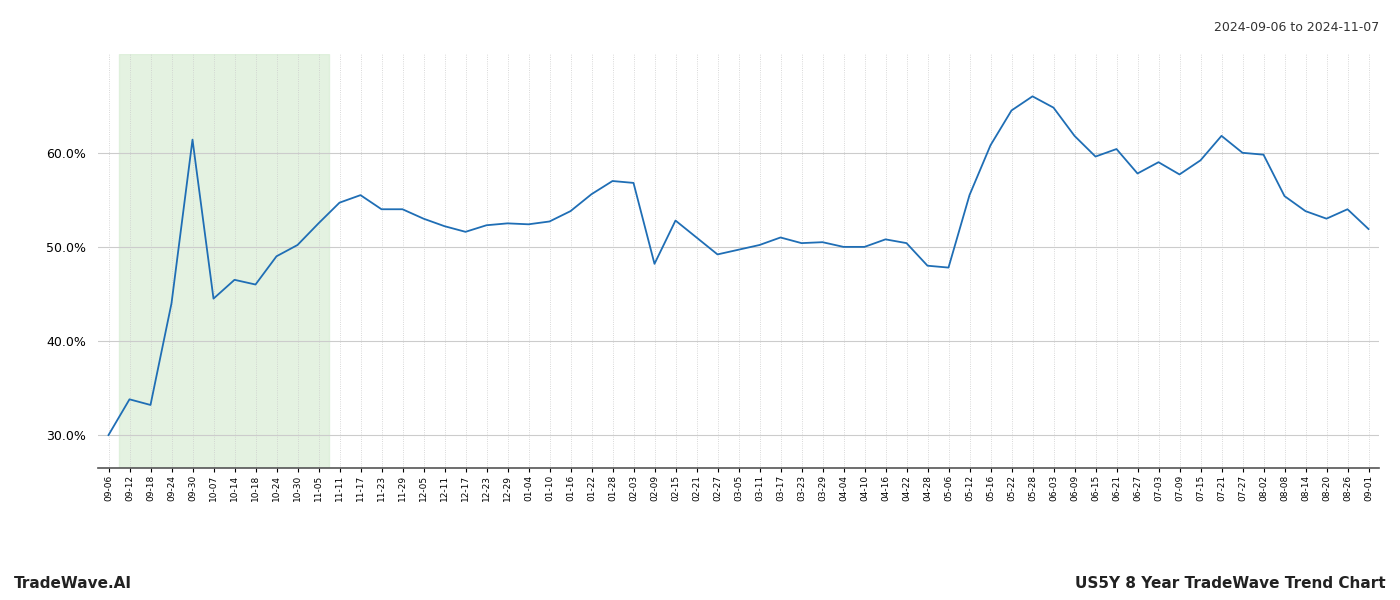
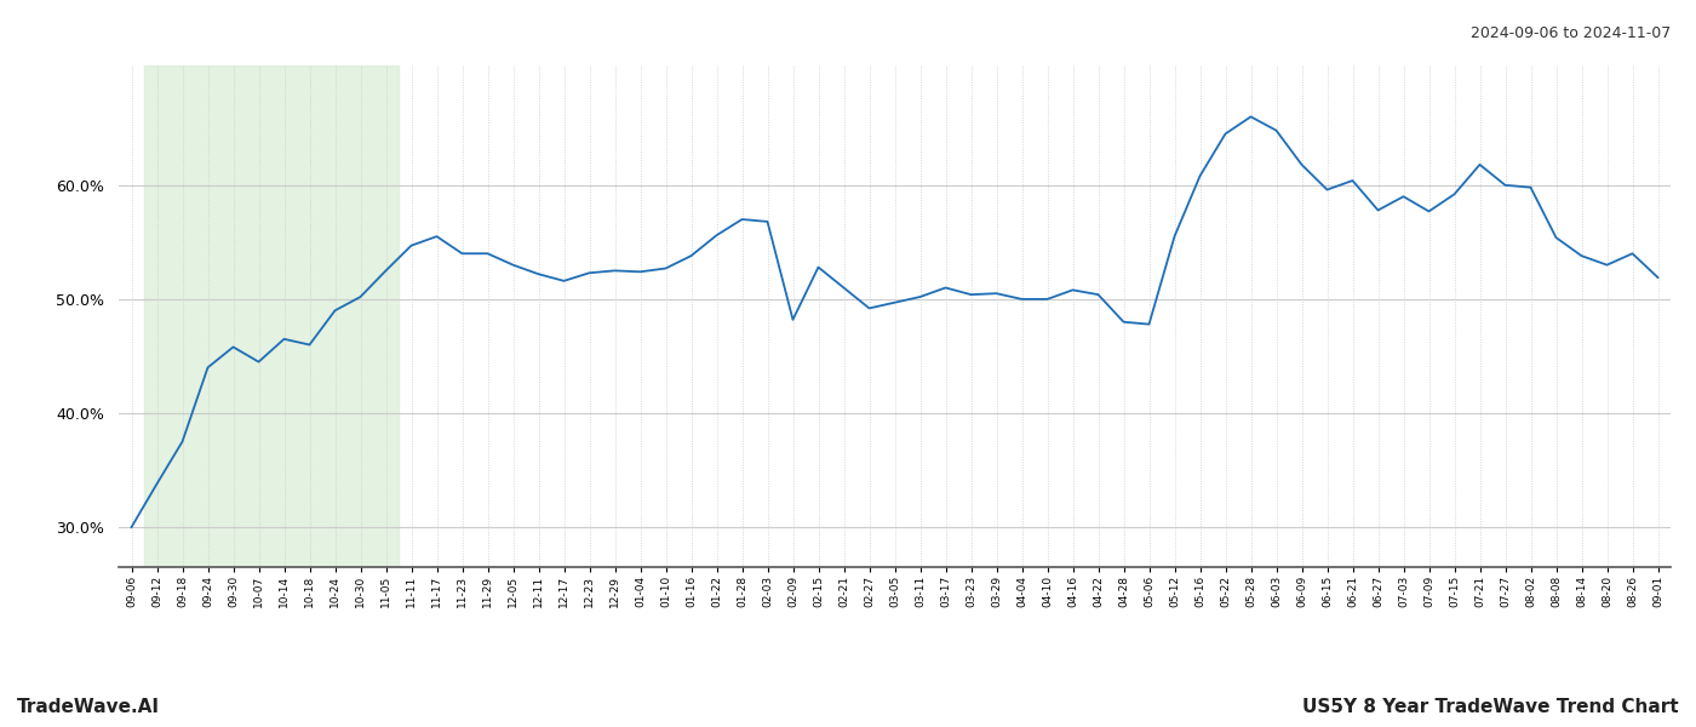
09-18: 33.2% -> 37.5%
09-30: 61.4% -> 45.8%
